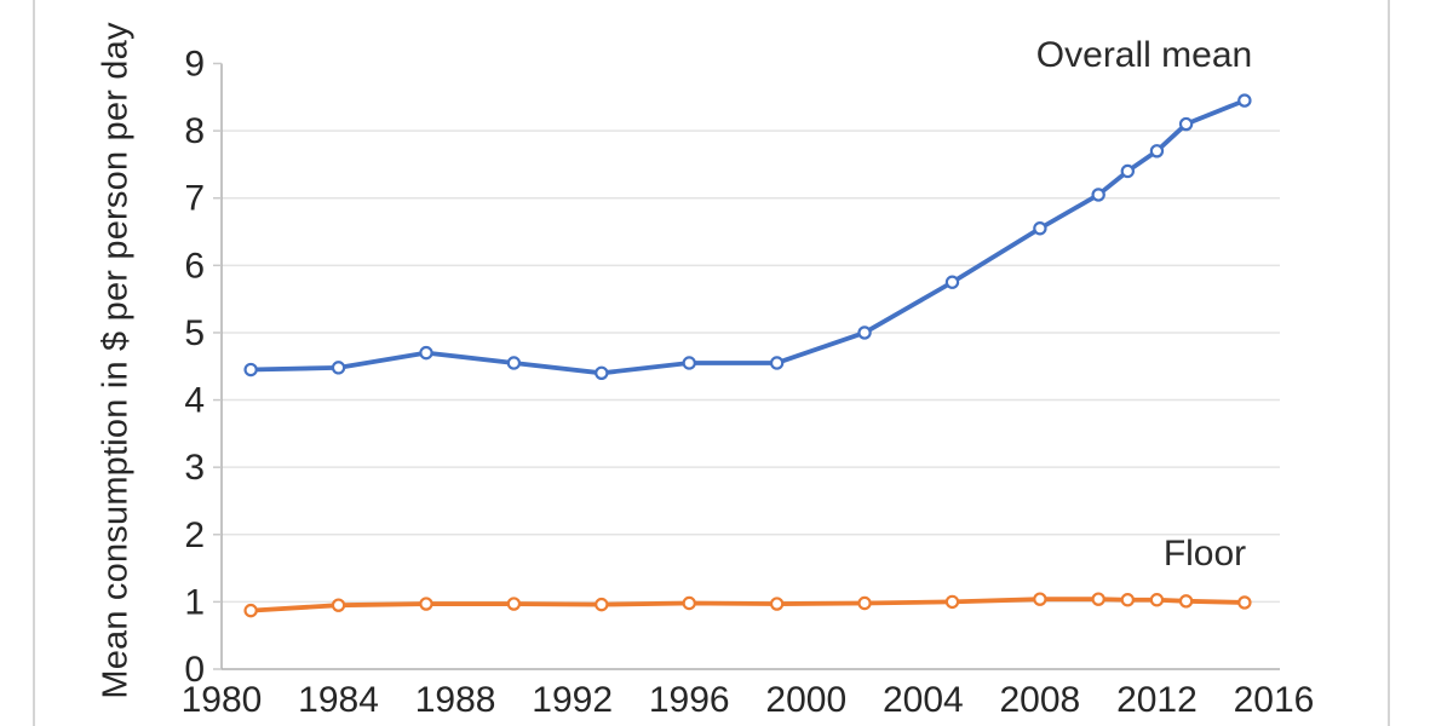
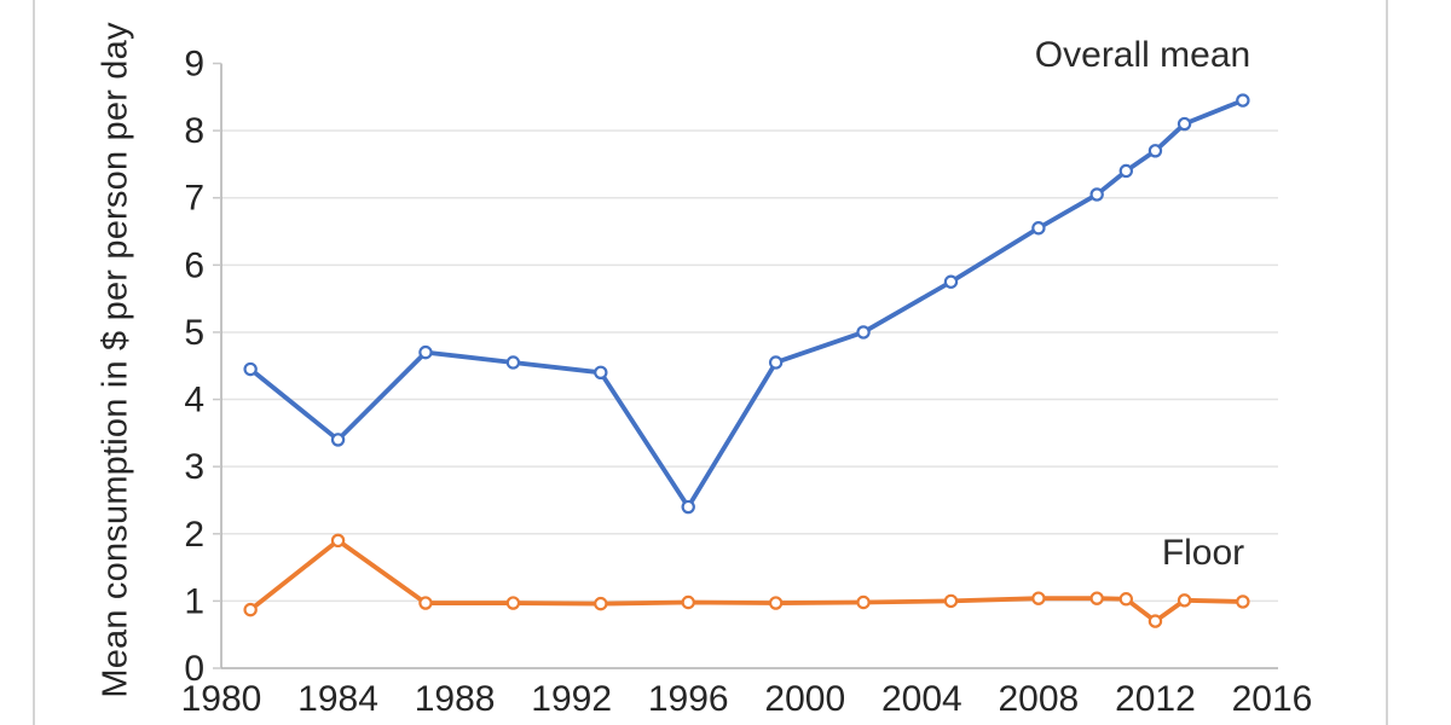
Overall mean/1984: 4.5 -> 3.4
Floor/1984: 0.9 -> 1.9
Overall mean/1996: 4.5 -> 2.4
Floor/2012: 1.0 -> 0.7
